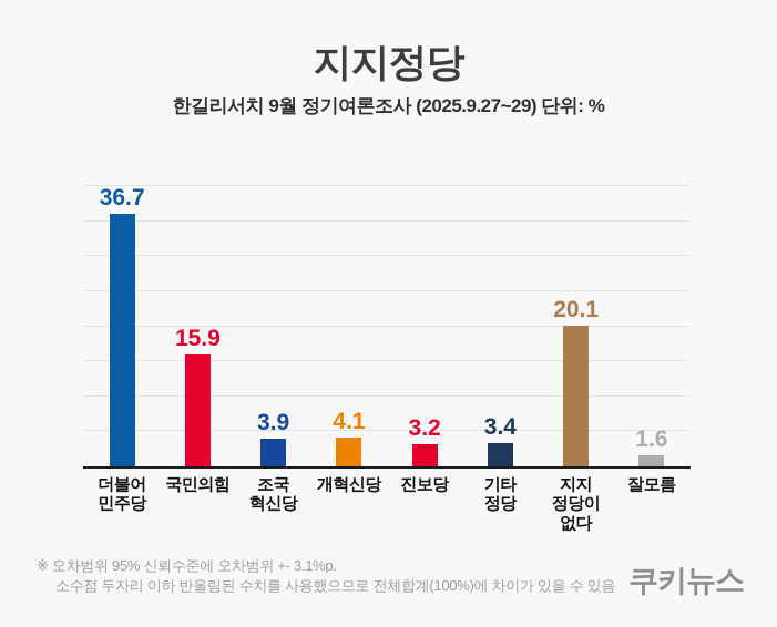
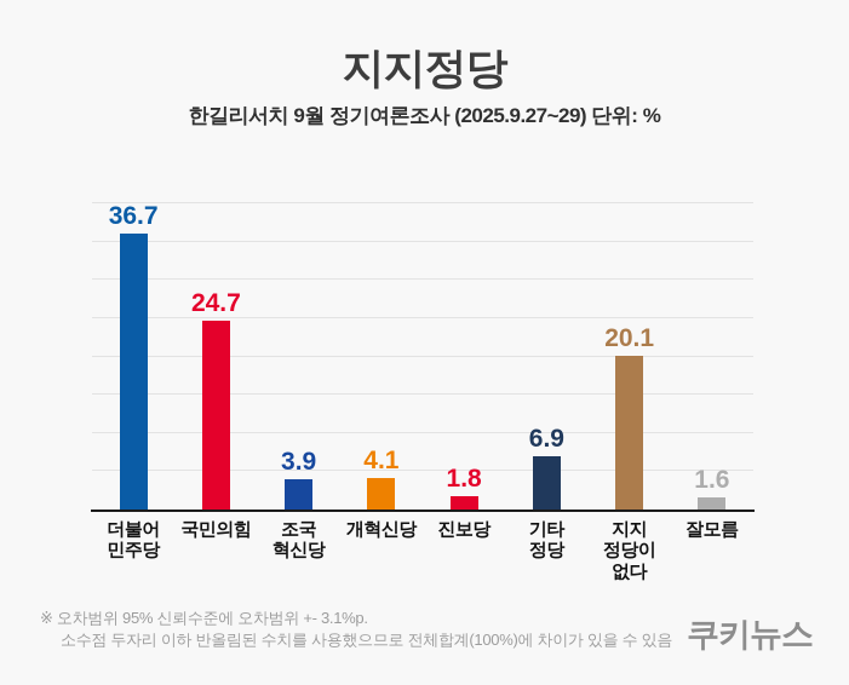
국민의힘: 15.9 -> 24.7
진보당: 3.2 -> 1.8
기타 정당: 3.4 -> 6.9
